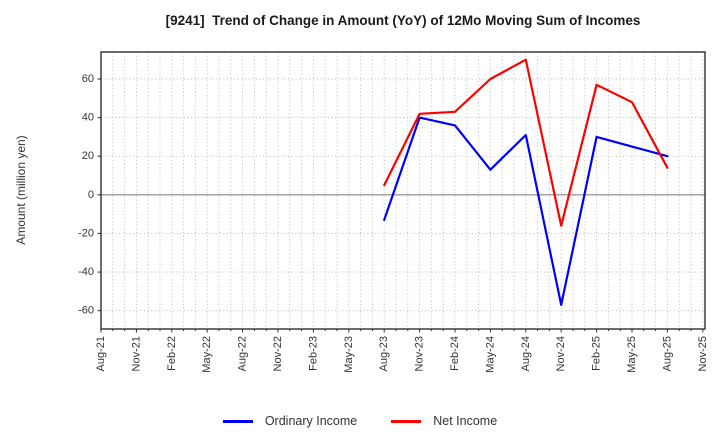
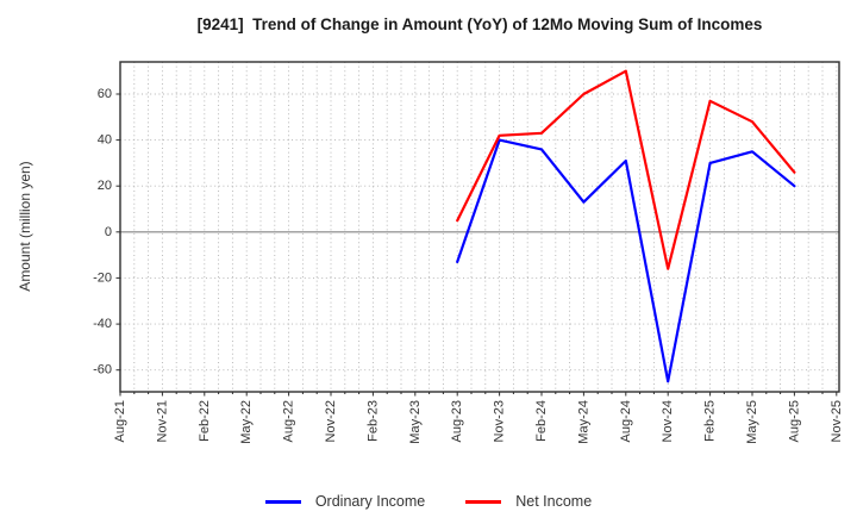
Ordinary Income/Nov-24: -57 -> -65
Ordinary Income/May-25: 25 -> 35
Net Income/Aug-25: 14 -> 26
